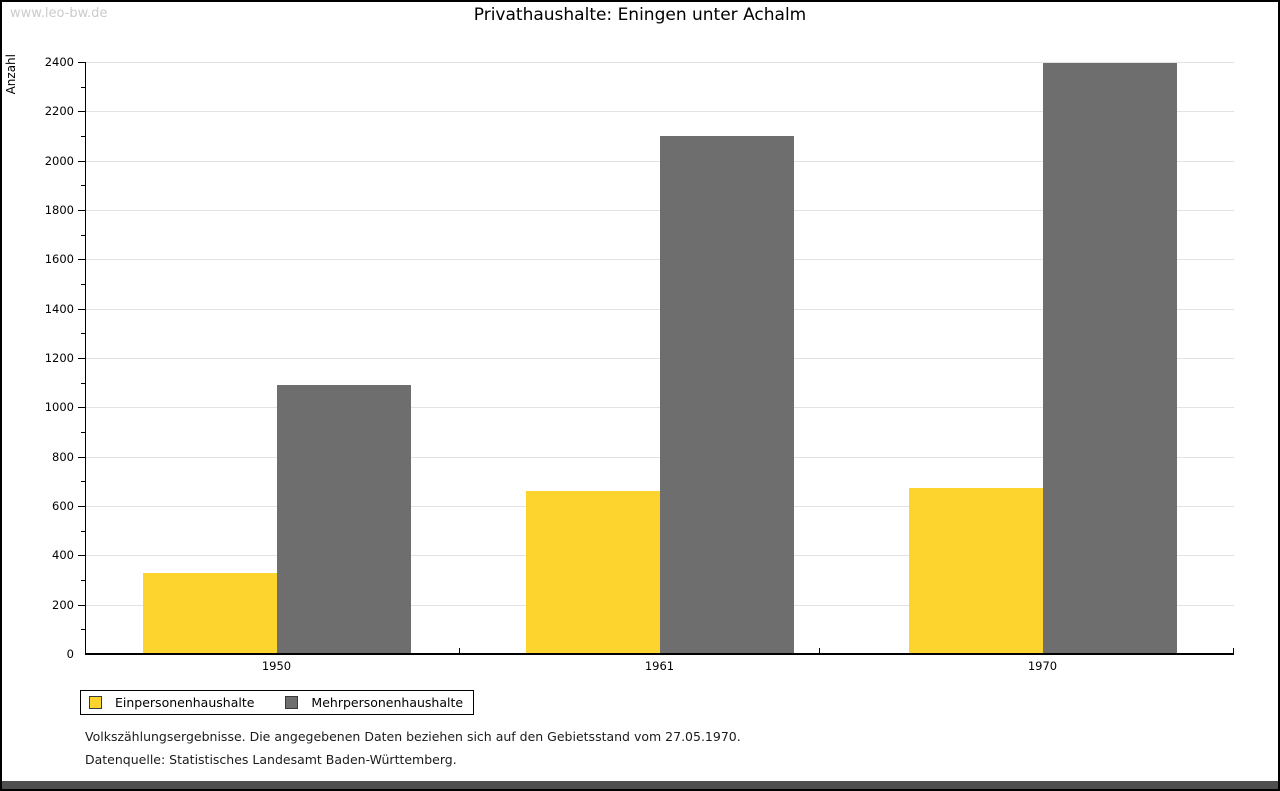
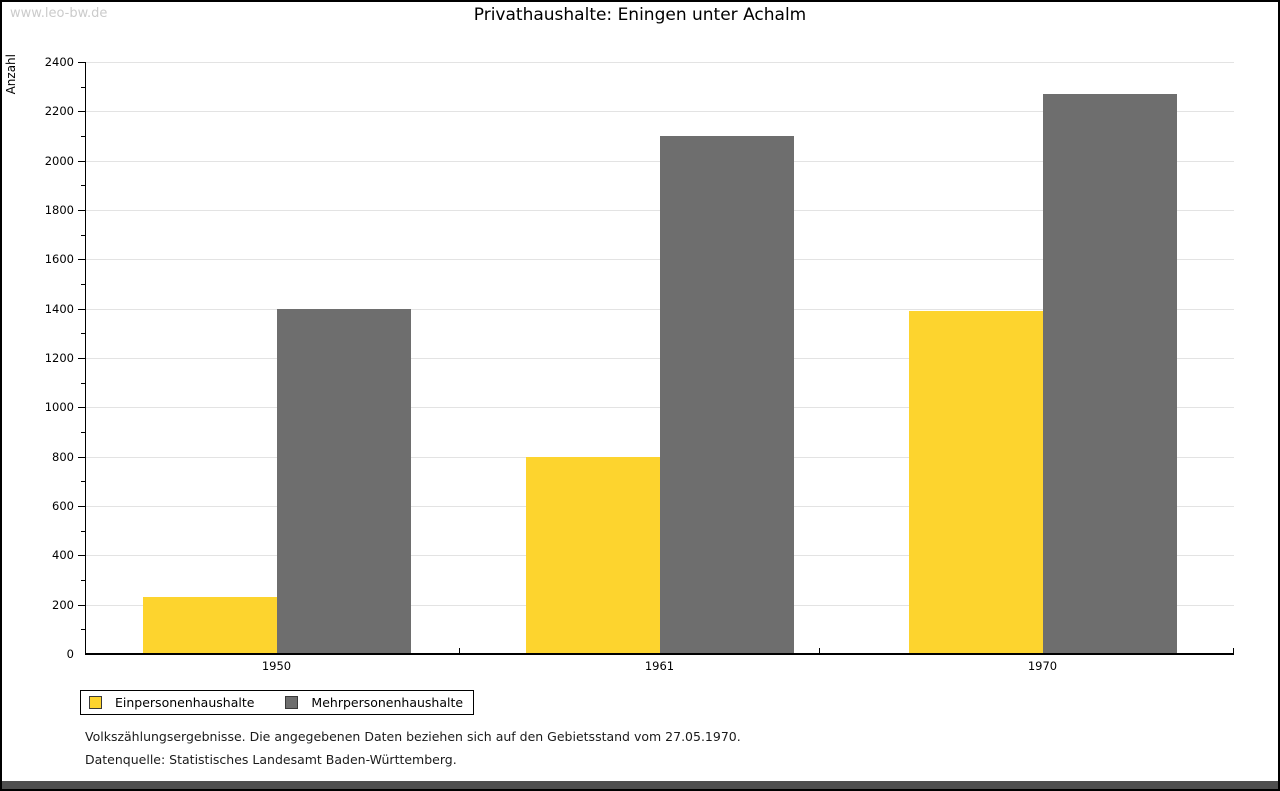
Einpersonenhaushalte/1950: 330 -> 230
Mehrpersonenhaushalte/1950: 1090 -> 1400
Einpersonenhaushalte/1961: 660 -> 800
Einpersonenhaushalte/1970: 680 -> 1390
Mehrpersonenhaushalte/1970: 2400 -> 2270
